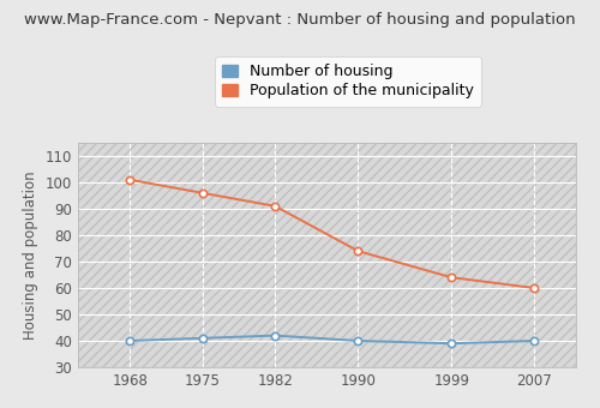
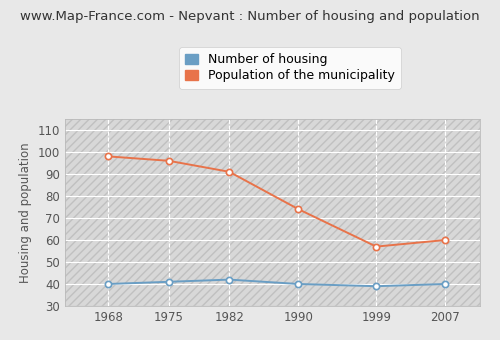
Population of the municipality/1968: 101 -> 98
Population of the municipality/1999: 64 -> 57
